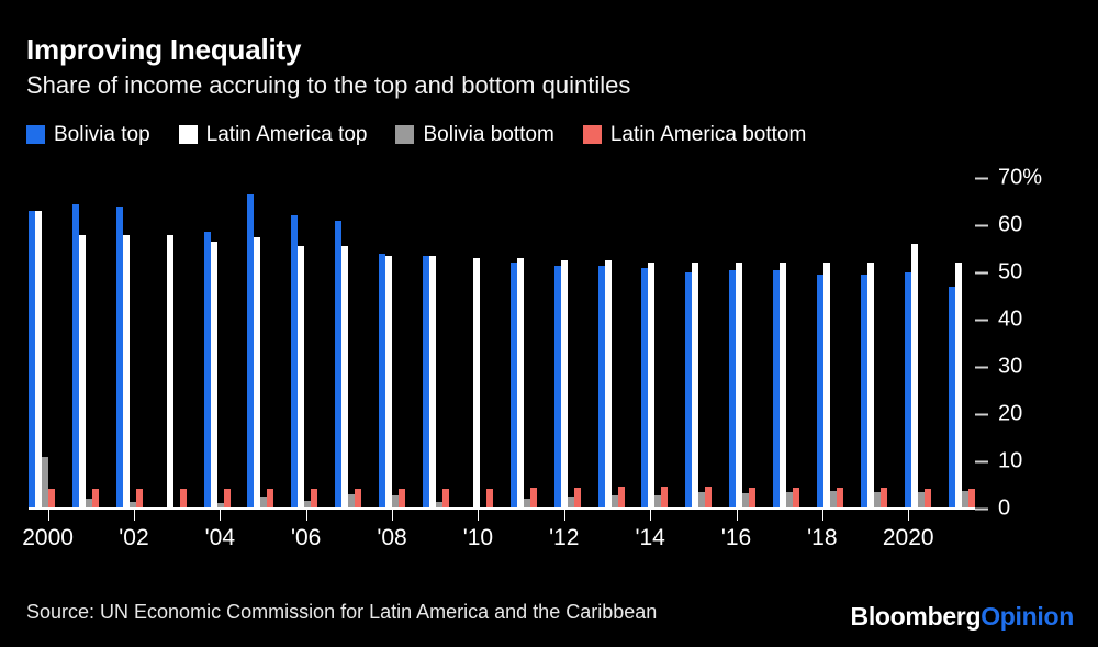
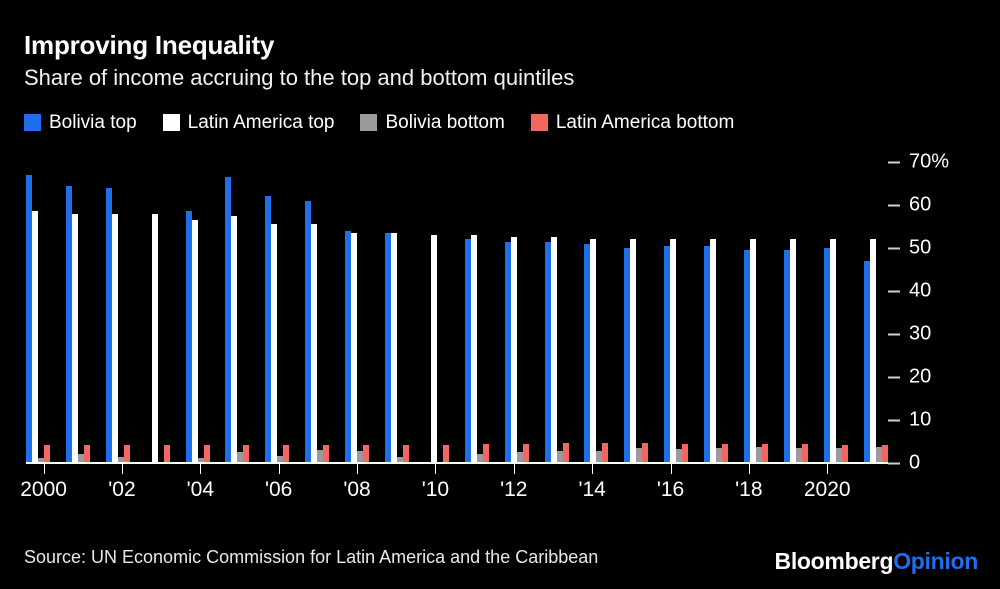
Bolivia top/2000: 63% -> 67%
Latin America top/2000: 63% -> 58%
Bolivia bottom/2000: 11% -> 1%
Latin America top/2020: 56% -> 52%
